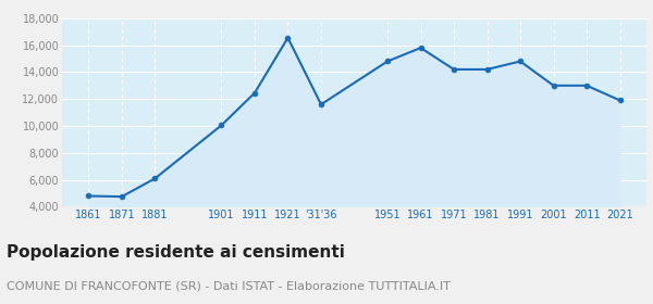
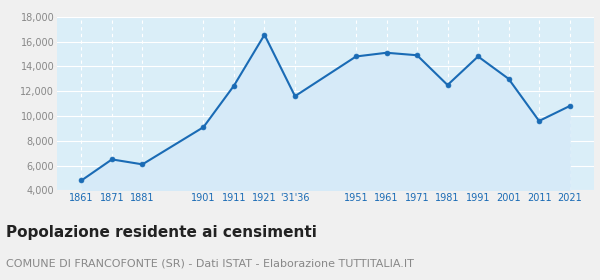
1871: 4,800 -> 6,500
1901: 10,000 -> 9,100
1961: 15,800 -> 15,100
1971: 14,200 -> 14,900
1981: 14,200 -> 12,500
2011: 13,000 -> 9,600
2021: 11,900 -> 10,800
